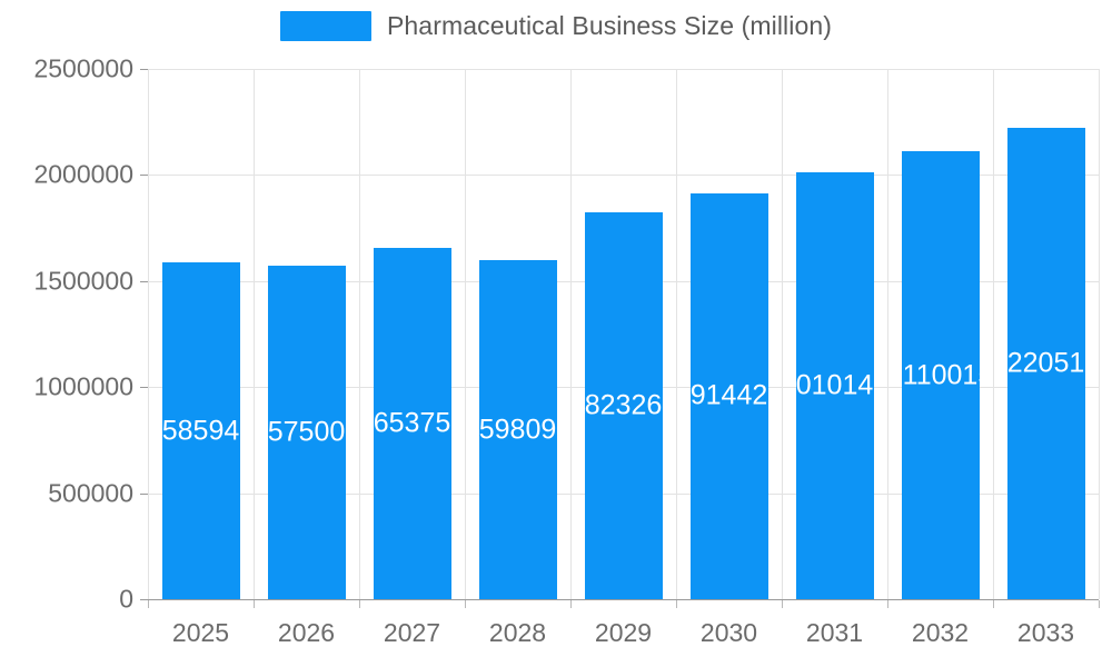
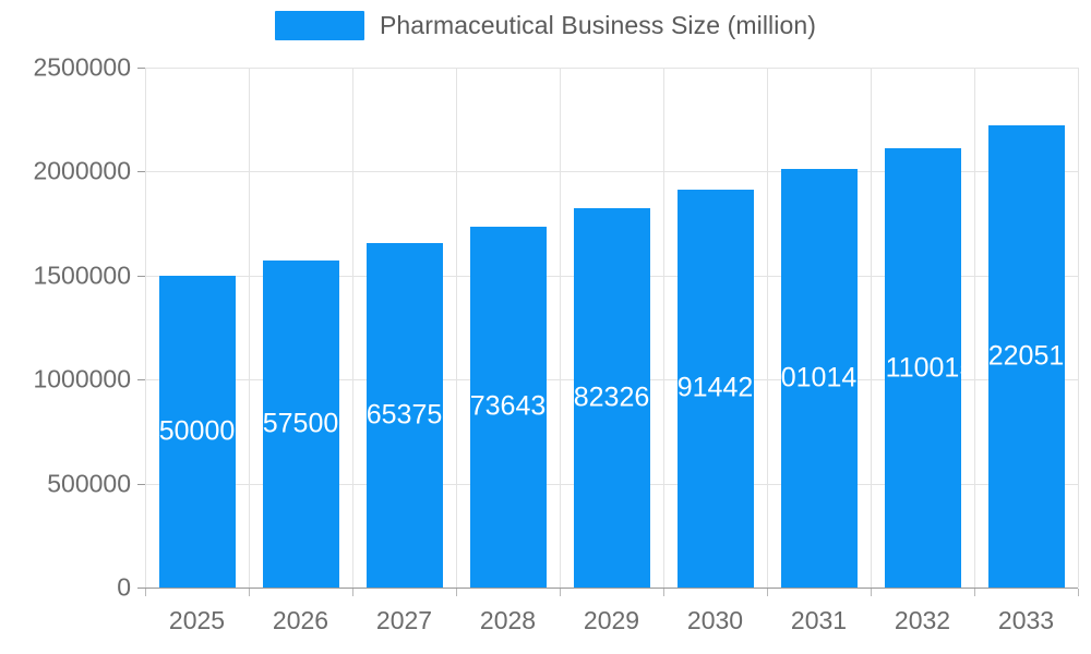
2025: 1585942 -> 1500000
2028: 1598093 -> 1736437
